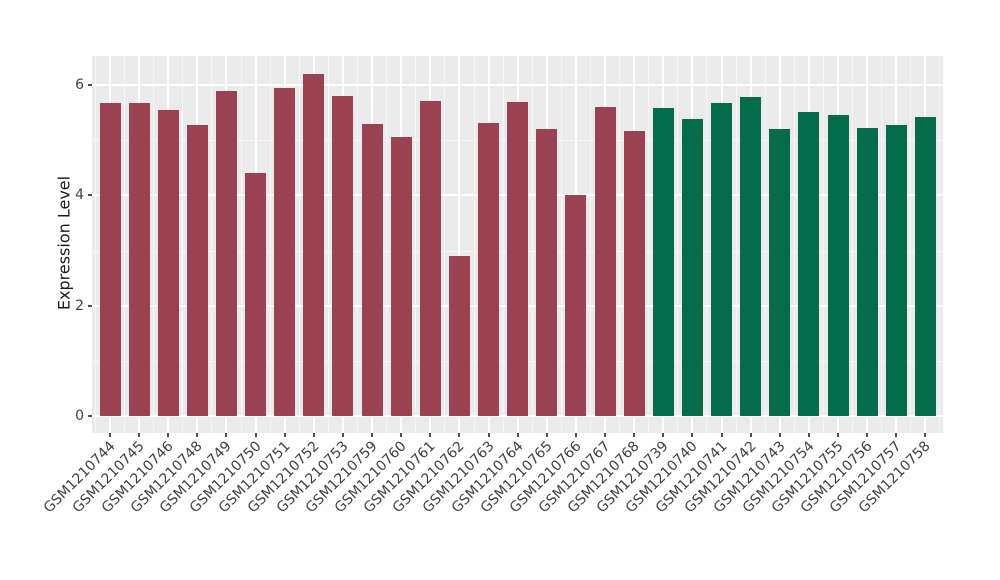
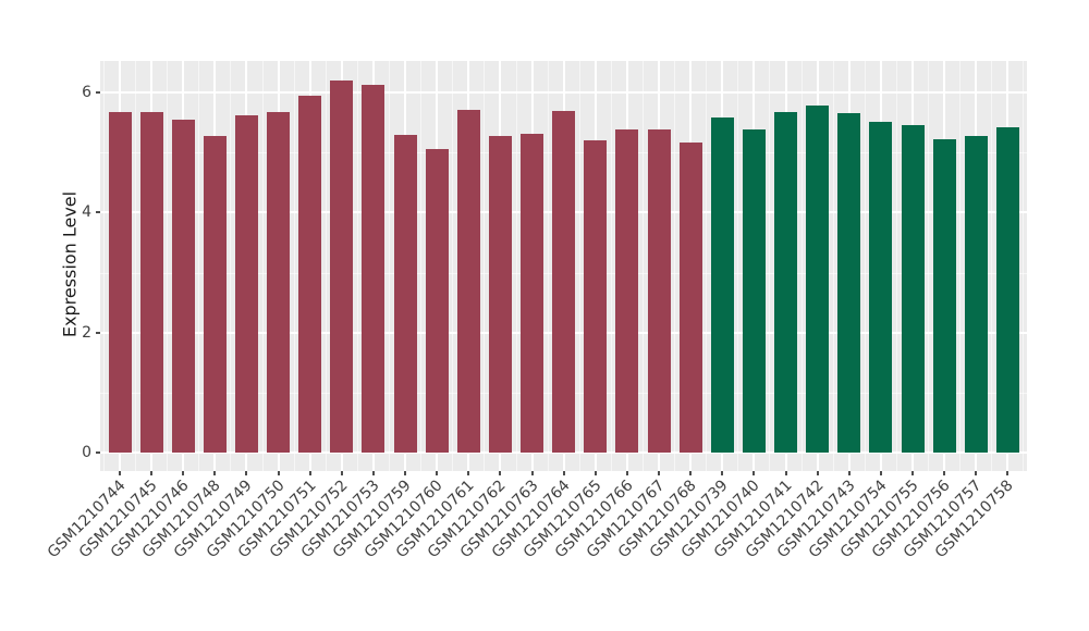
GSM1210749: 5.9 -> 5.6
GSM1210750: 4.4 -> 5.7
GSM1210753: 5.8 -> 6.1
GSM1210762: 2.9 -> 5.3
GSM1210766: 4.0 -> 5.4
GSM1210767: 5.6 -> 5.4
GSM1210743: 5.2 -> 5.7
